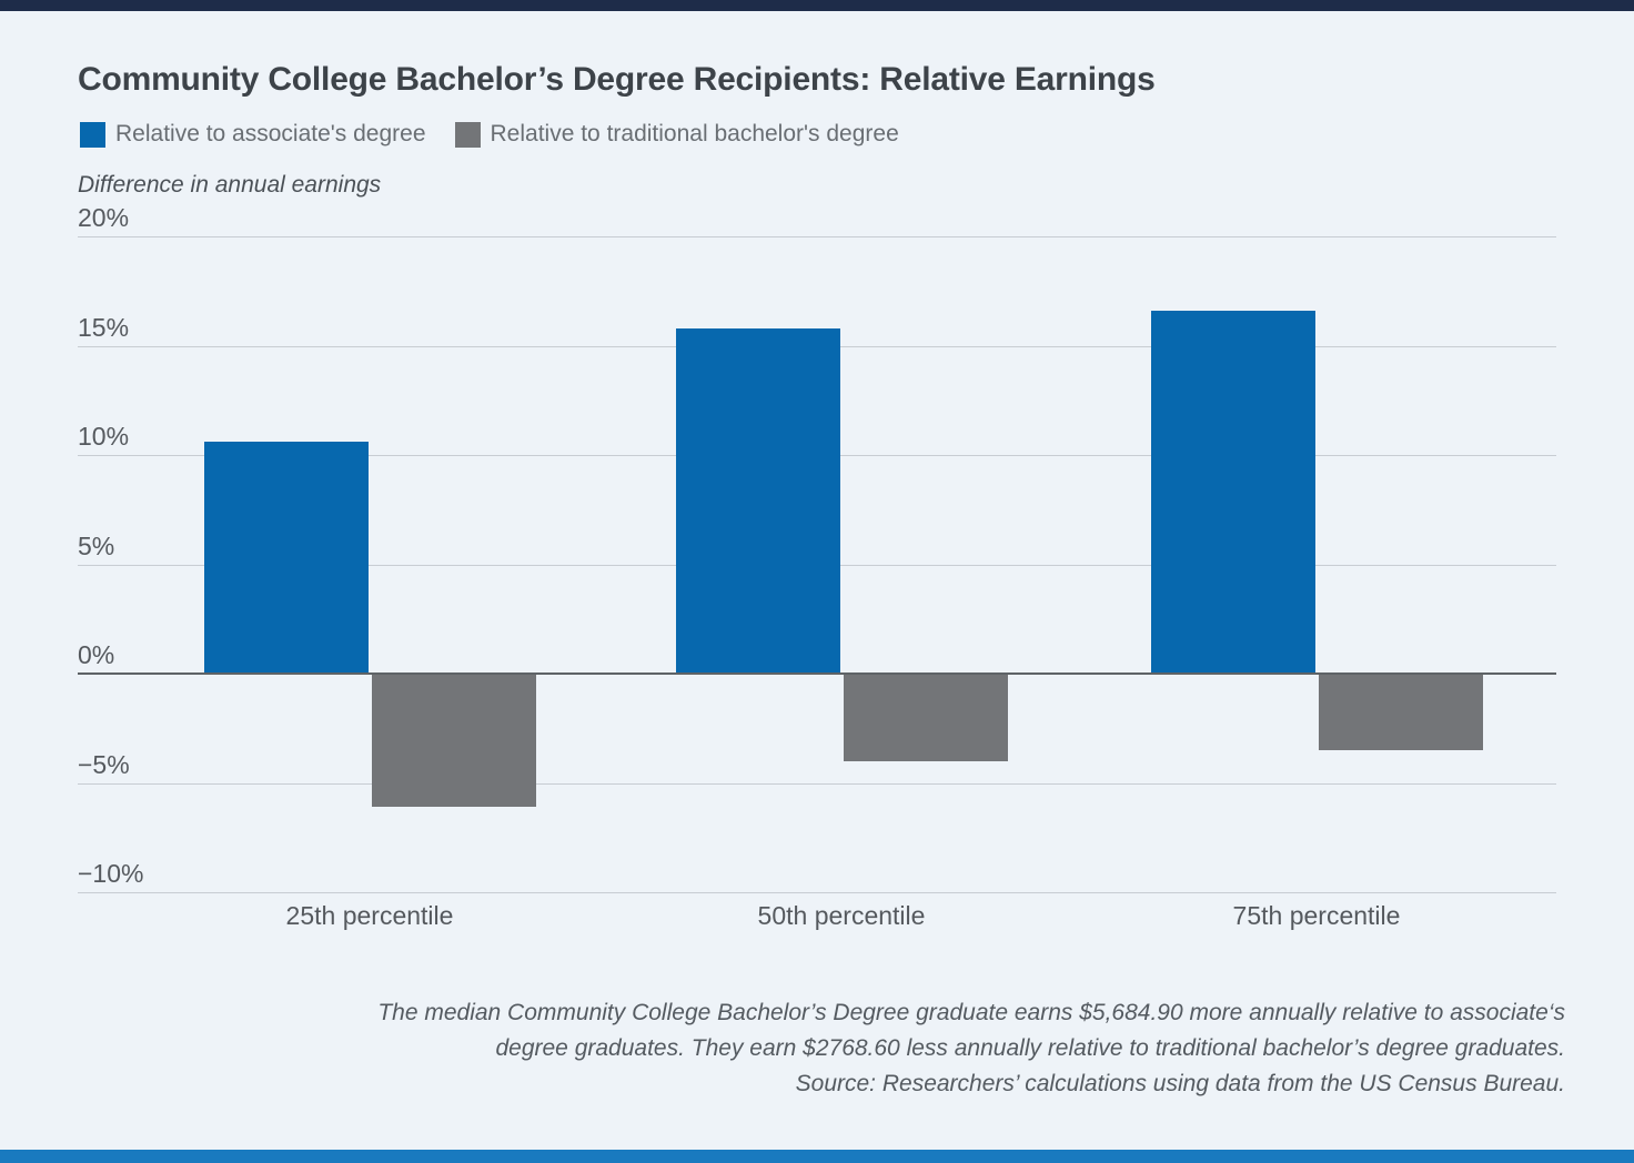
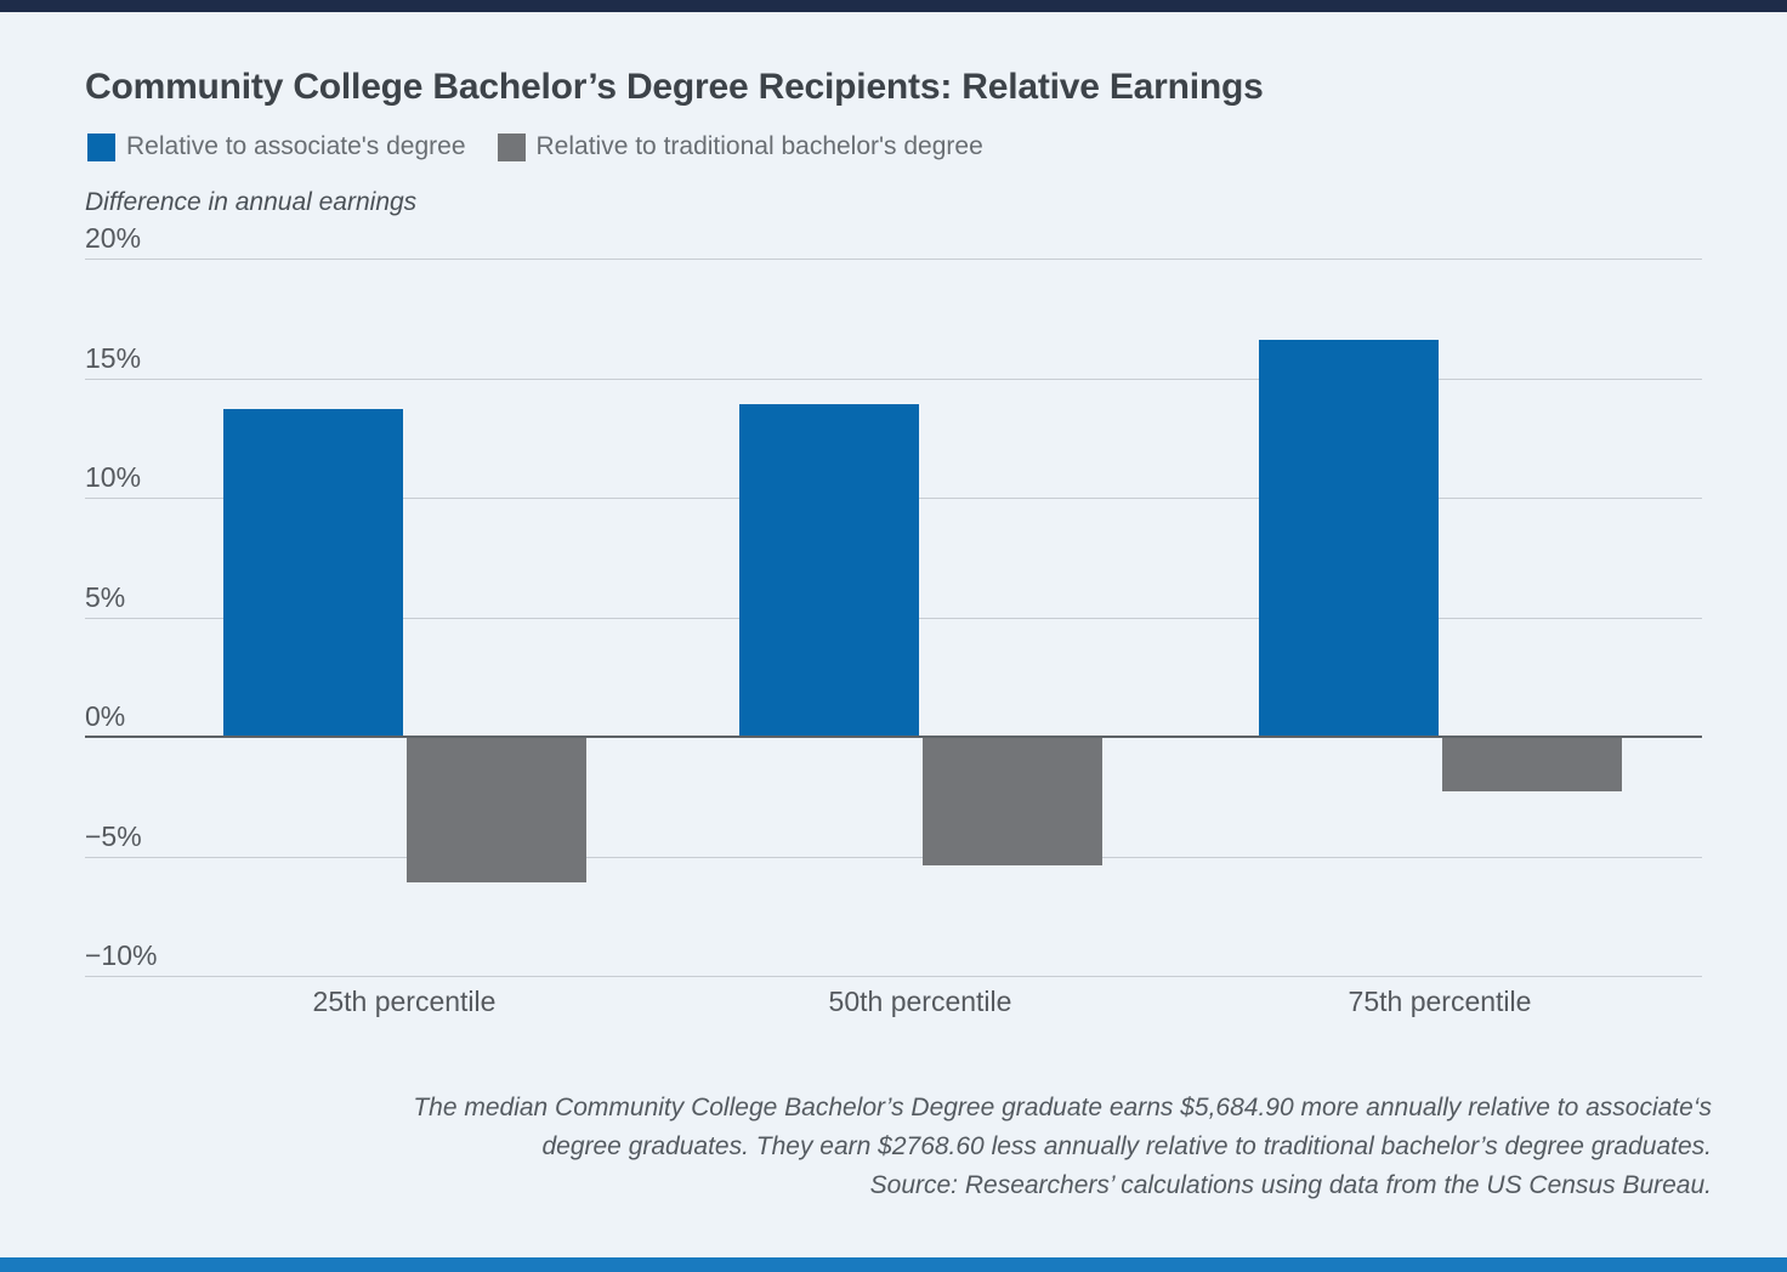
Relative to associate's degree/25th percentile: 10.6% -> 13.7%
Relative to associate's degree/50th percentile: 15.8% -> 13.9%
Relative to traditional bachelor's degree/50th percentile: -4.0% -> -5.4%
Relative to traditional bachelor's degree/75th percentile: -3.5% -> -2.3%
